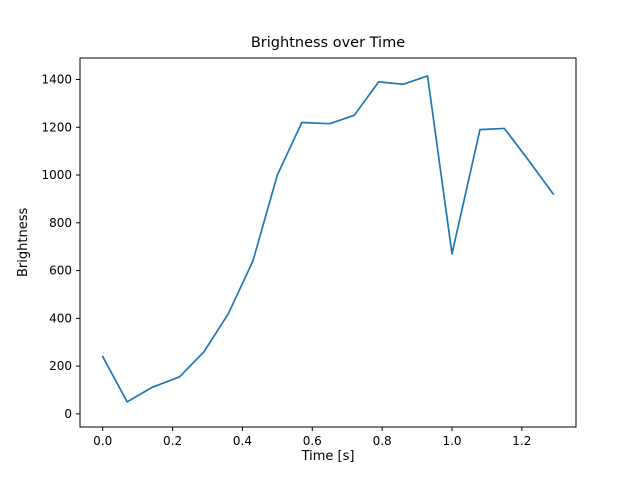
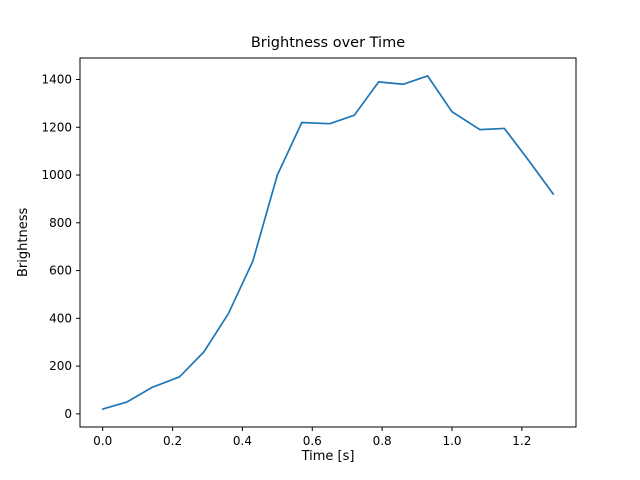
0.0: 240 -> 20
1.0: 670 -> 1260
